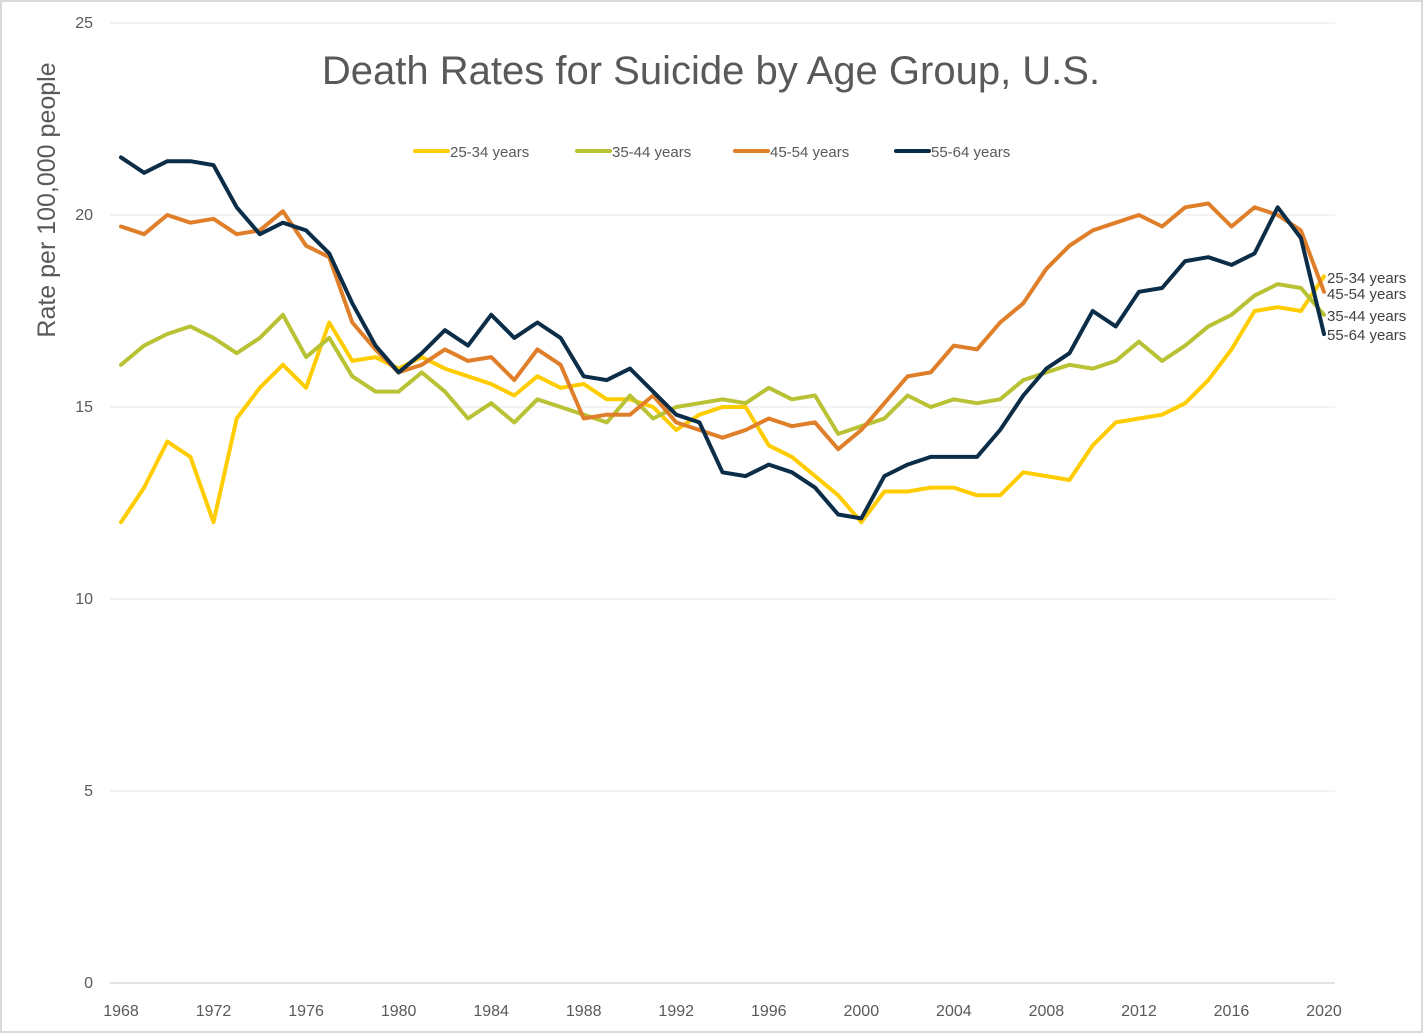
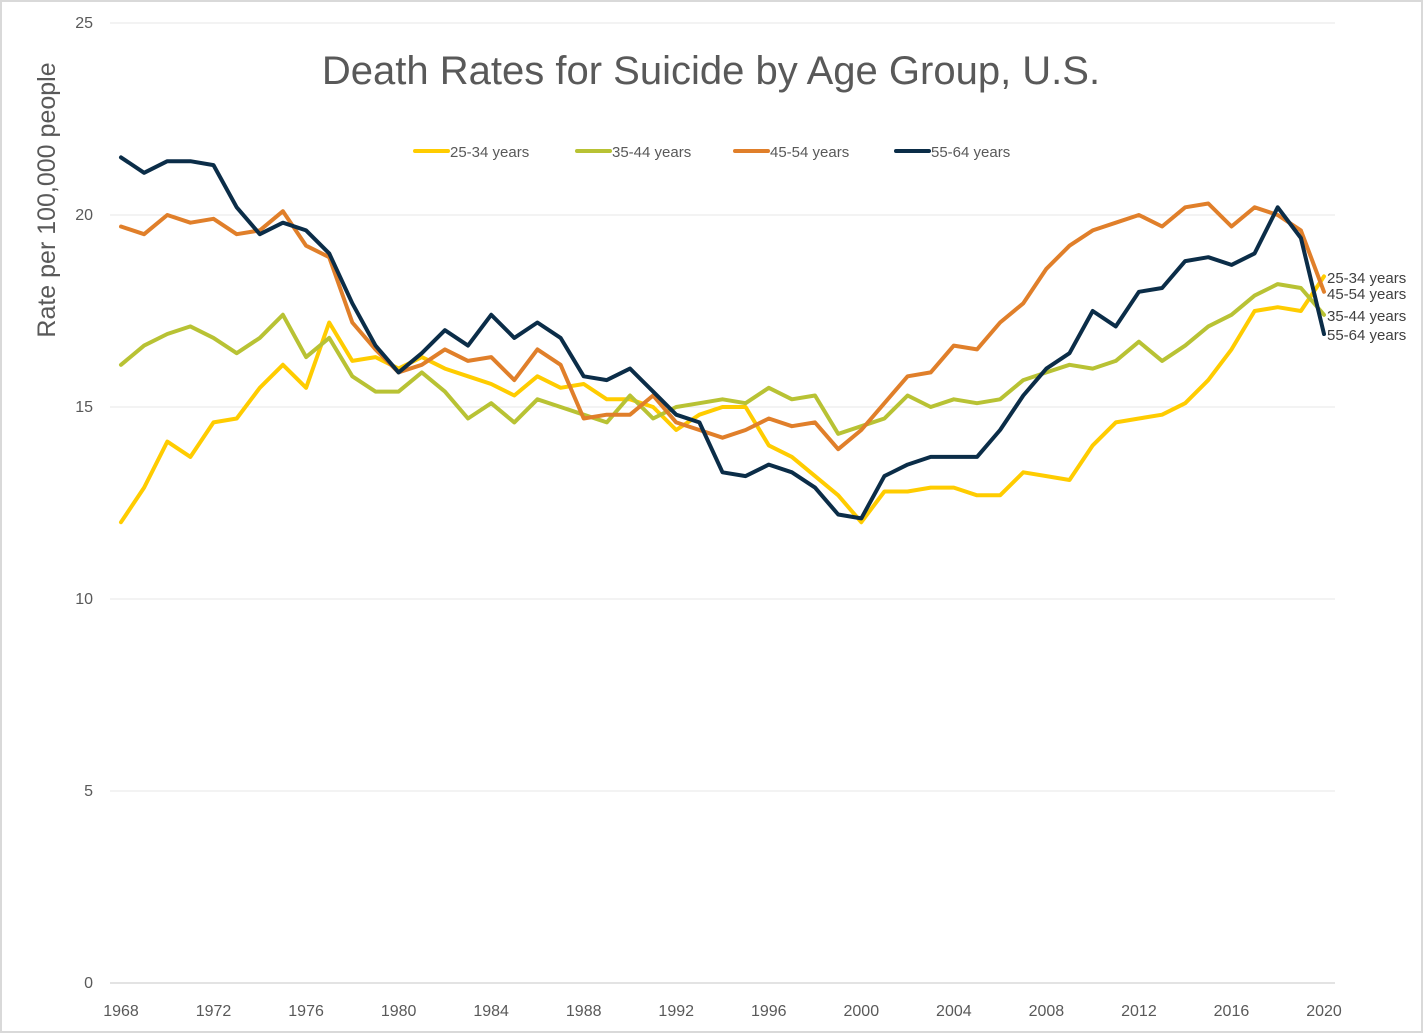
25-34 years/1972: 12.0 -> 14.6
